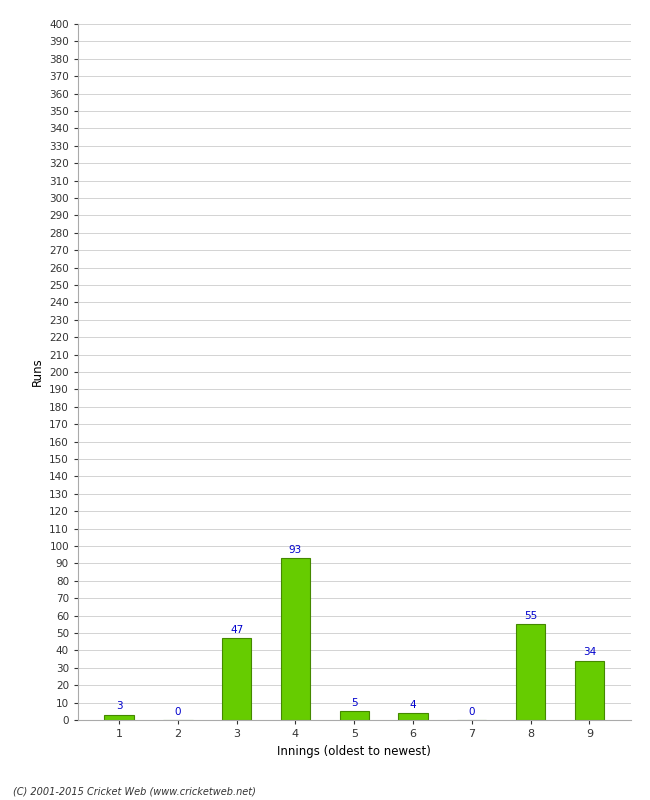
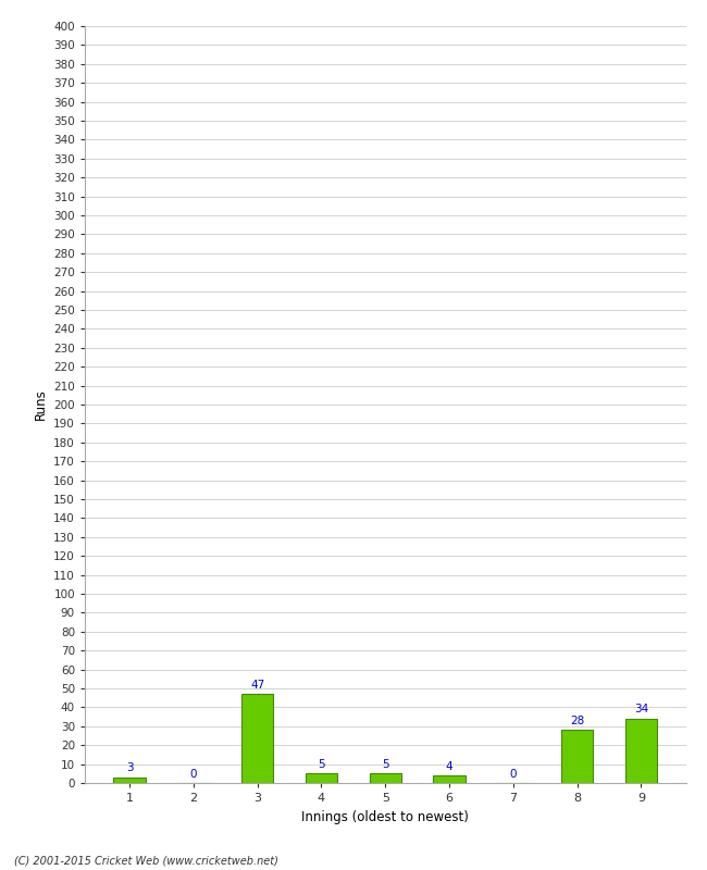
4: 93 -> 5
8: 55 -> 28
